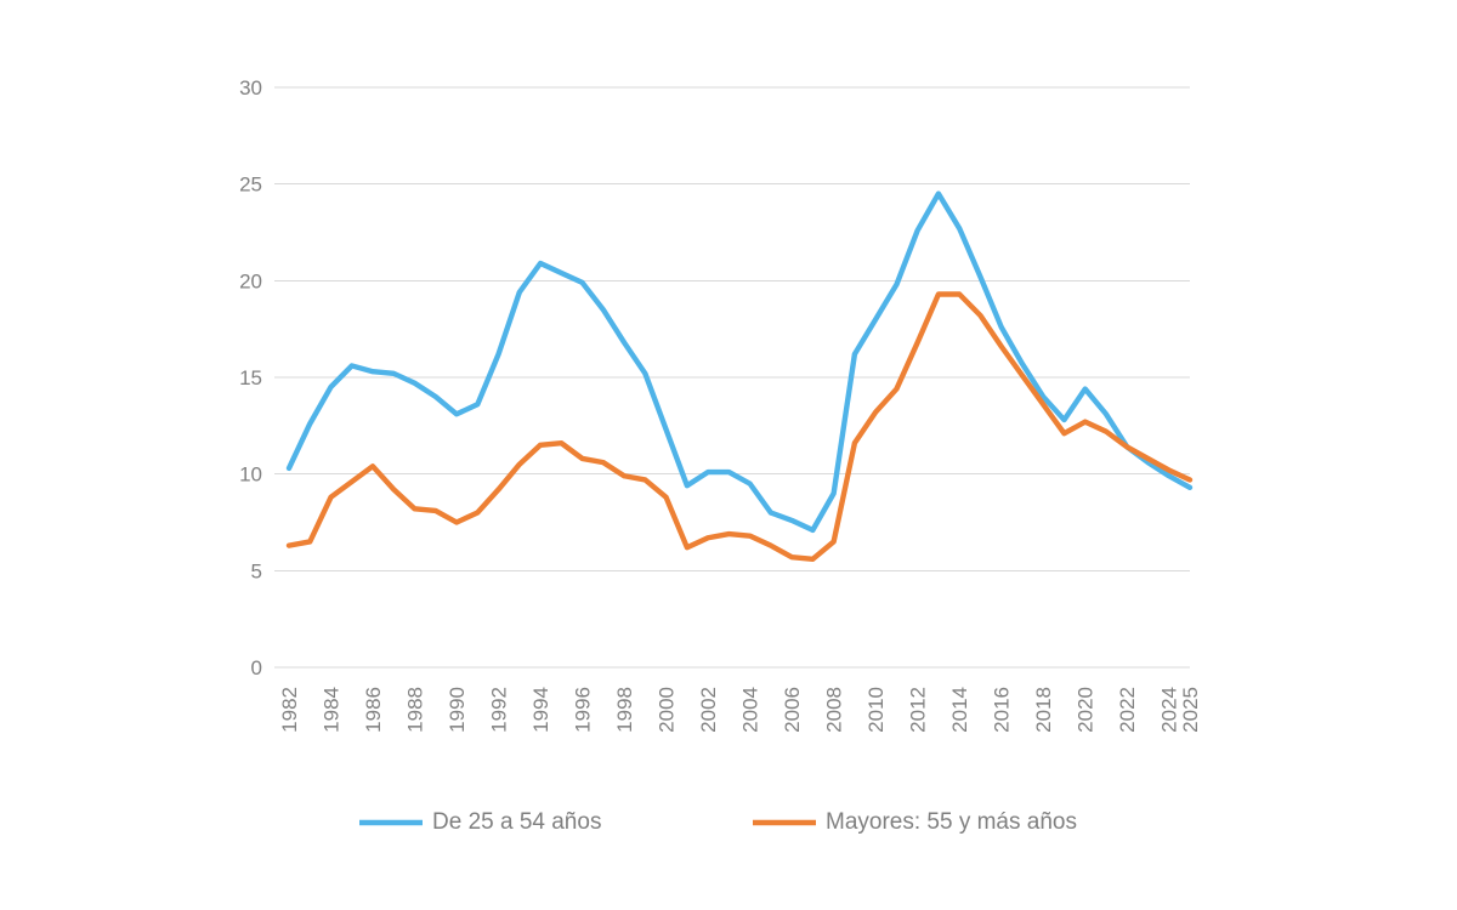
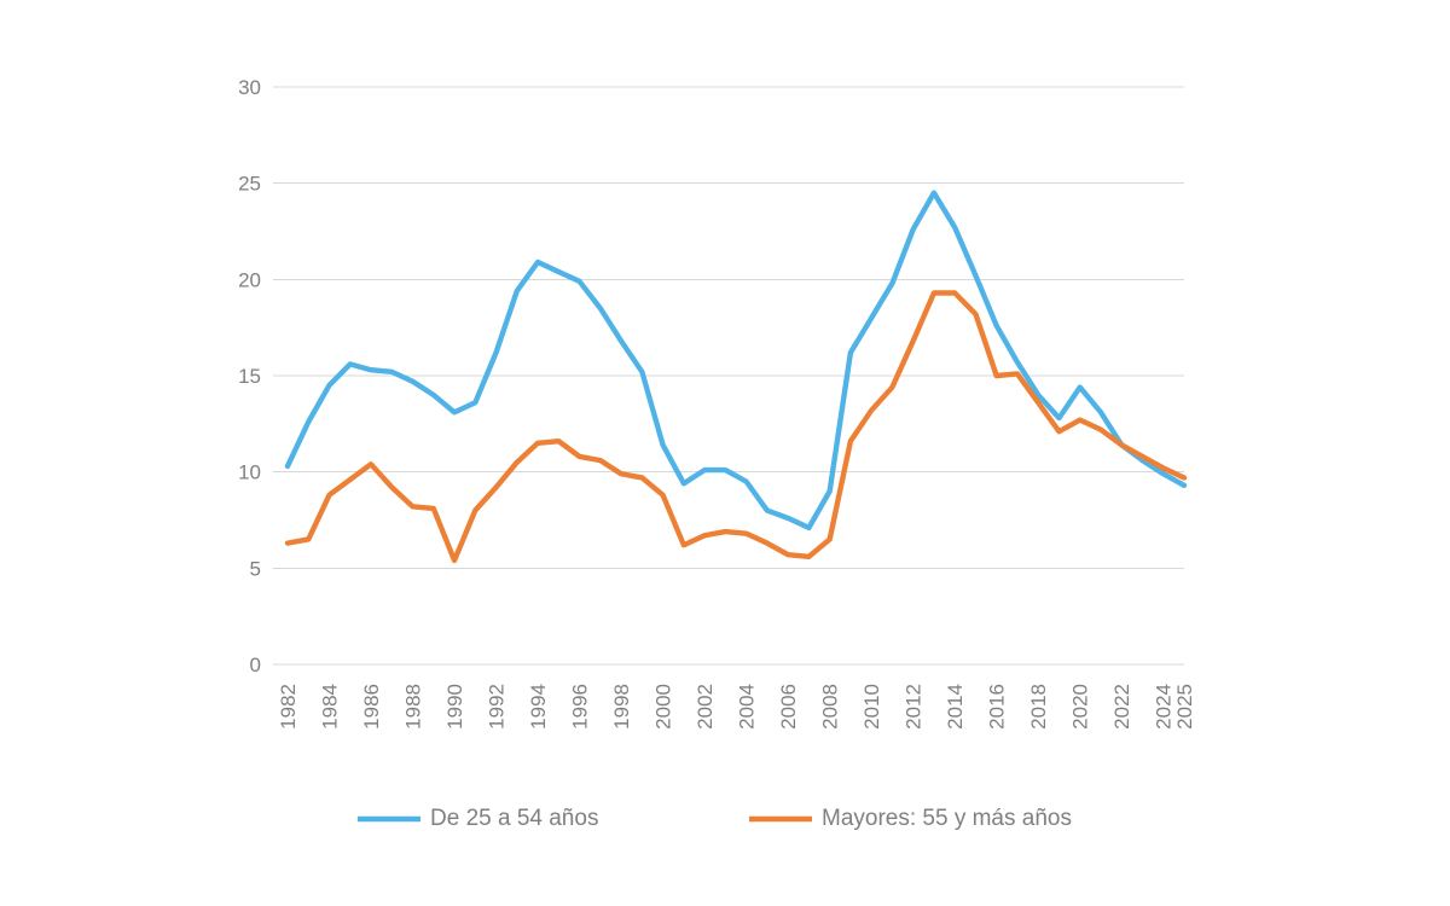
Mayores: 55 y más años/1990: 7.5 -> 5.4
De 25 a 54 años/2000: 12.3 -> 11.4
Mayores: 55 y más años/2016: 16.6 -> 15.0
